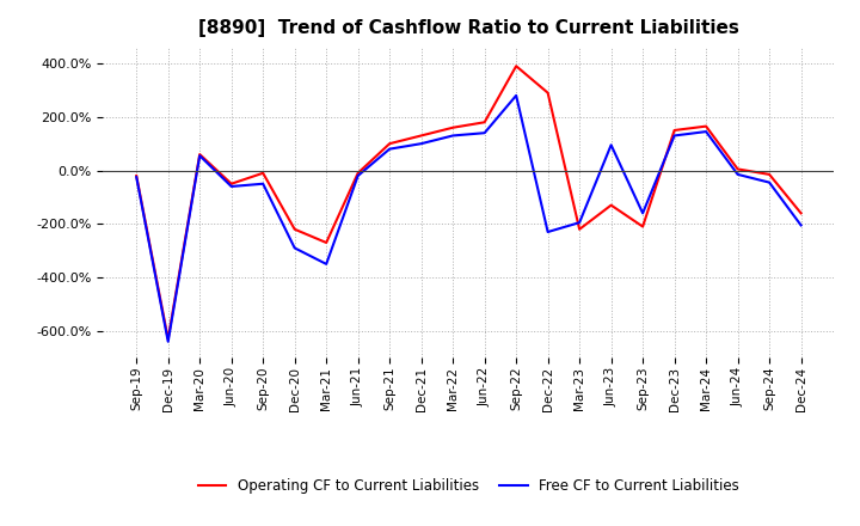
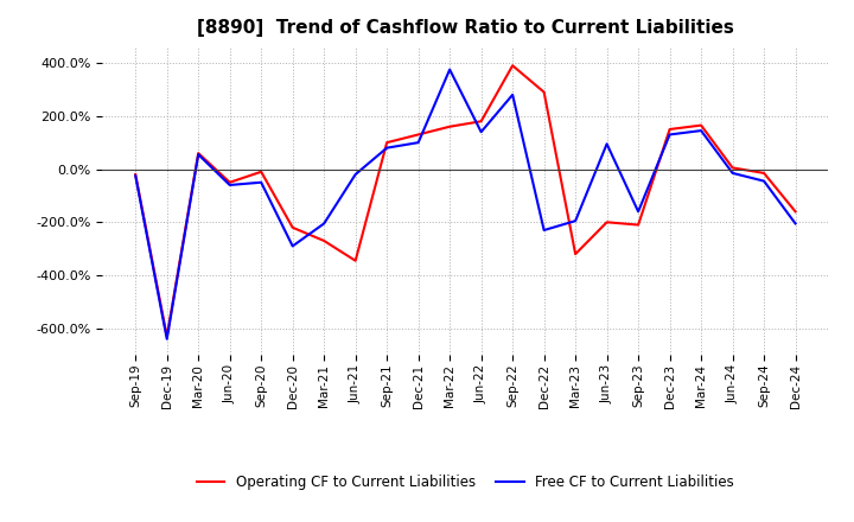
Free CF to Current Liabilities/Mar-21: -350% -> -205%
Operating CF to Current Liabilities/Jun-21: -10% -> -345%
Free CF to Current Liabilities/Mar-22: 130% -> 375%
Operating CF to Current Liabilities/Mar-23: -220% -> -320%
Operating CF to Current Liabilities/Jun-23: -130% -> -200%
